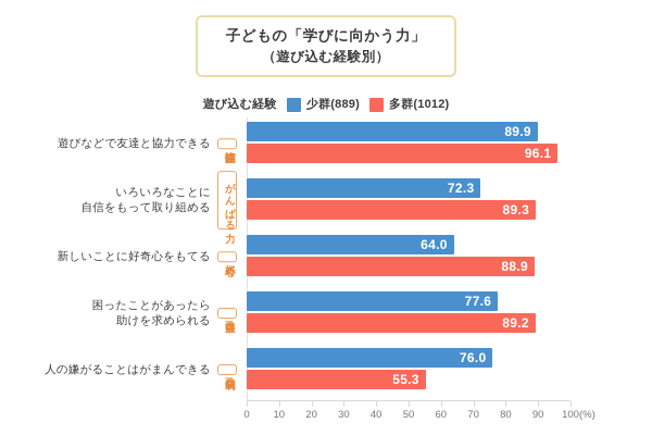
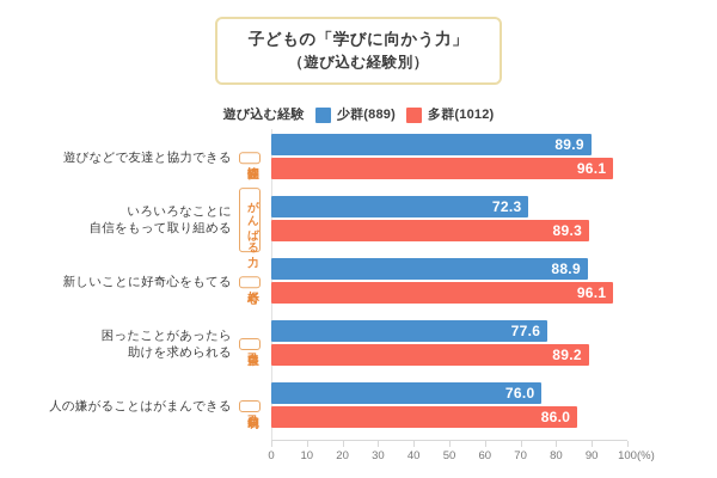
少群(889)/新しいことに好奇心をもてる: 64.0 -> 88.9
多群(1012)/新しいことに好奇心をもてる: 88.9 -> 96.1
多群(1012)/人の嫌がることはがまんできる: 55.3 -> 86.0
